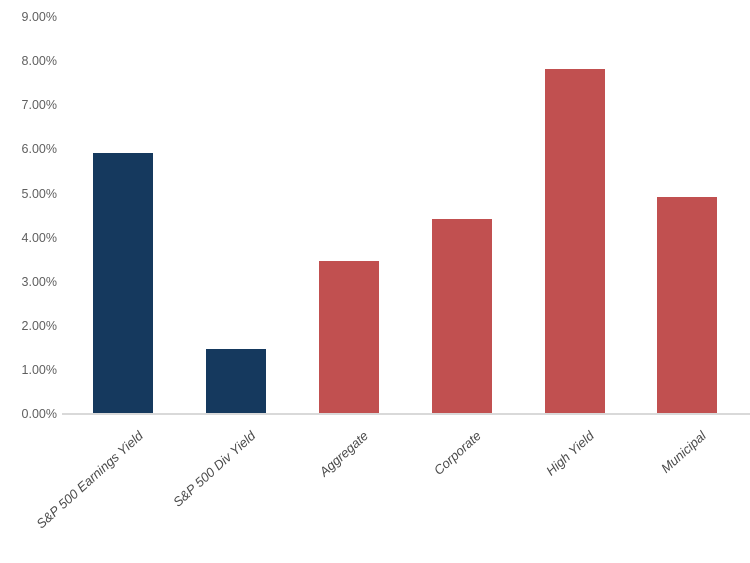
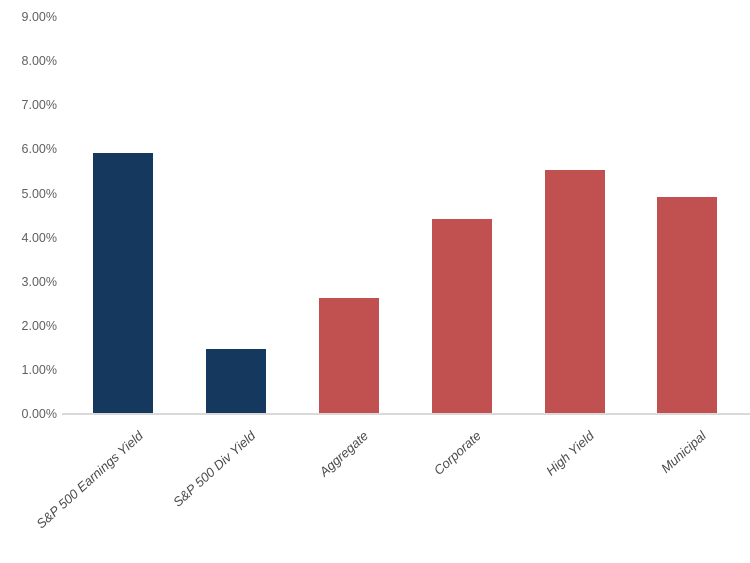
Aggregate: 3.5% -> 2.6%
High Yield: 7.8% -> 5.5%
